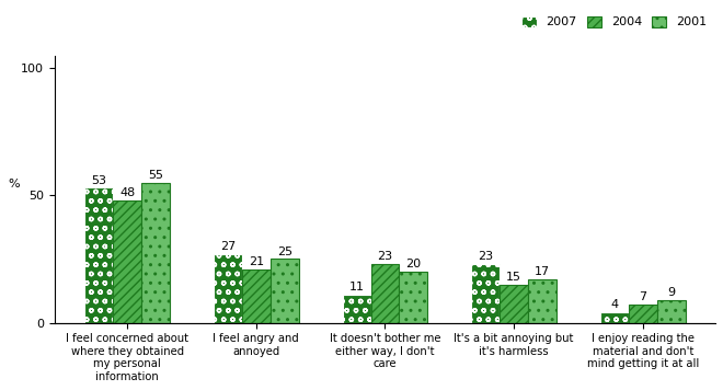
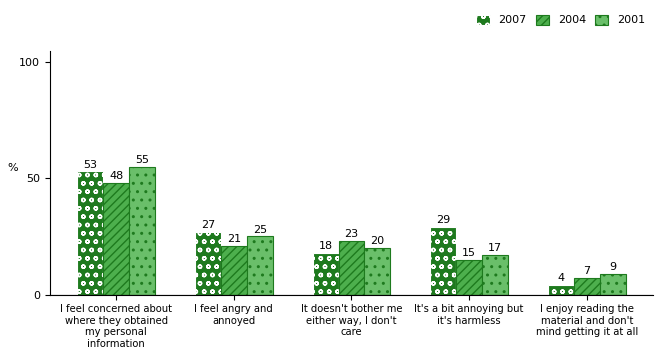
2007/It doesn't bother me either way, I don't care: 11 -> 18
2007/It's a bit annoying but it's harmless: 23 -> 29
